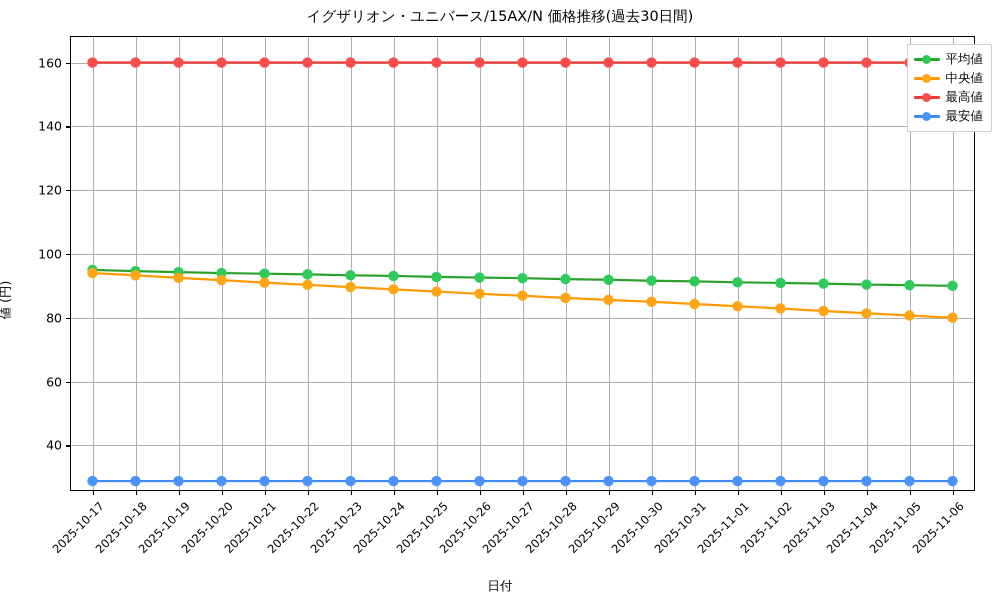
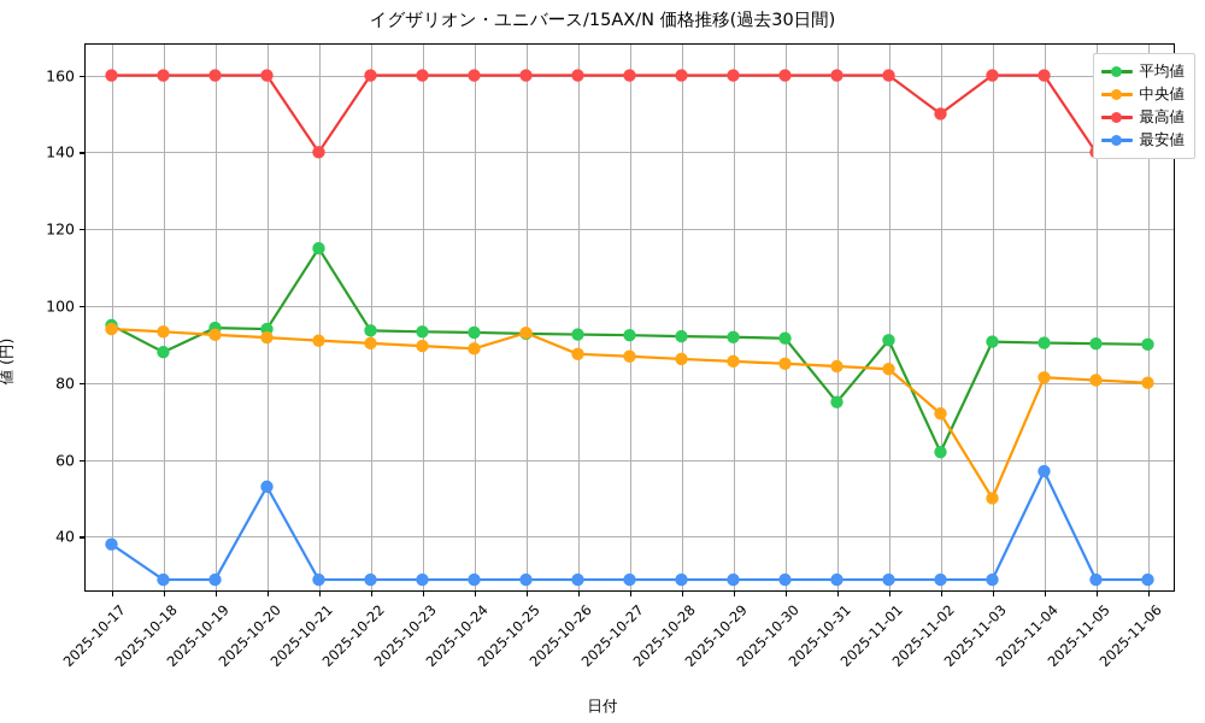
最安値/2025-10-17: 29 -> 38
平均値/2025-10-18: 95 -> 88
最安値/2025-10-20: 29 -> 53
平均値/2025-10-21: 94 -> 115
最高値/2025-10-21: 160 -> 140
中央値/2025-10-25: 88 -> 93
平均値/2025-10-31: 91 -> 75
平均値/2025-11-02: 91 -> 62
中央値/2025-11-02: 83 -> 72
最高値/2025-11-02: 160 -> 150
中央値/2025-11-03: 82 -> 50
最安値/2025-11-04: 29 -> 57
最高値/2025-11-05: 160 -> 140
